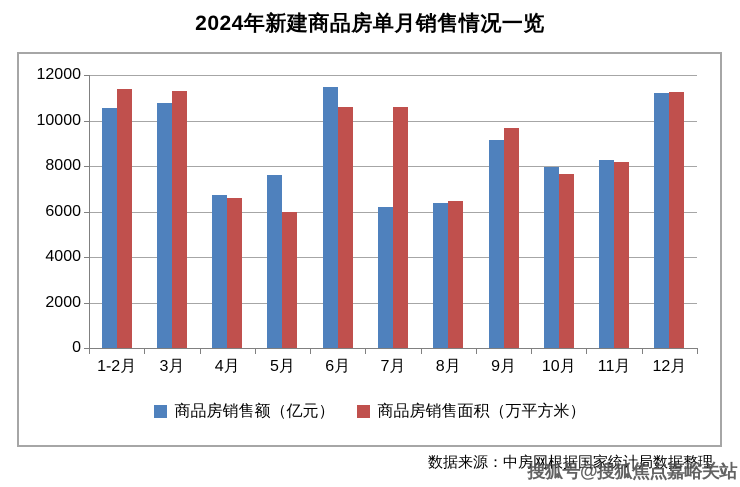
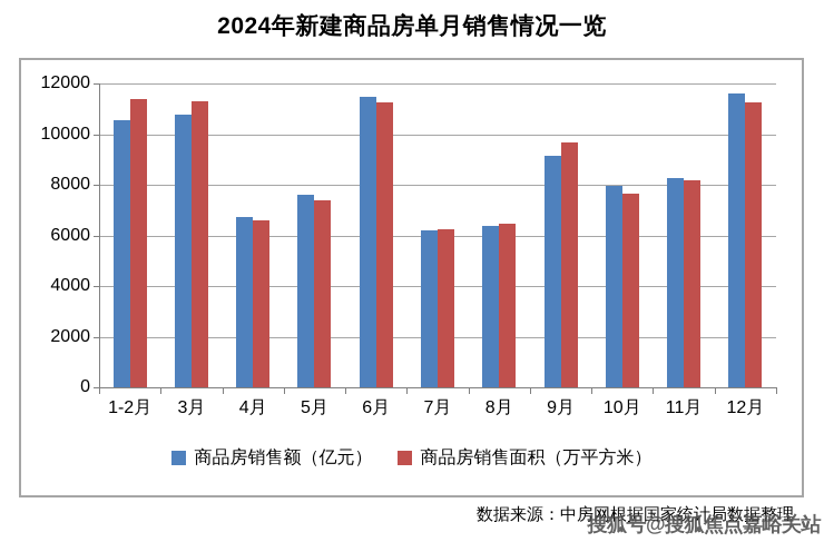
商品房销售面积（万平方米）/5月: 6000 -> 7400
商品房销售面积（万平方米）/6月: 10600 -> 11300
商品房销售面积（万平方米）/7月: 10600 -> 6200
商品房销售额（亿元）/12月: 11200 -> 11600
